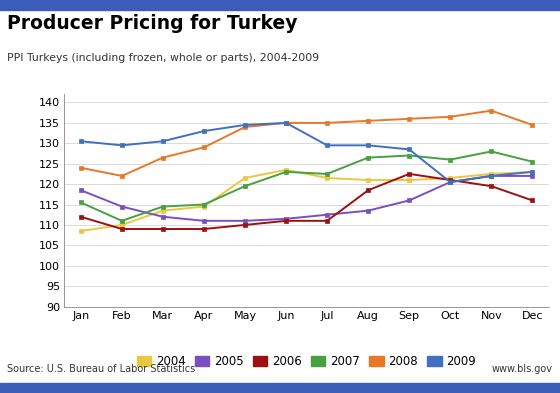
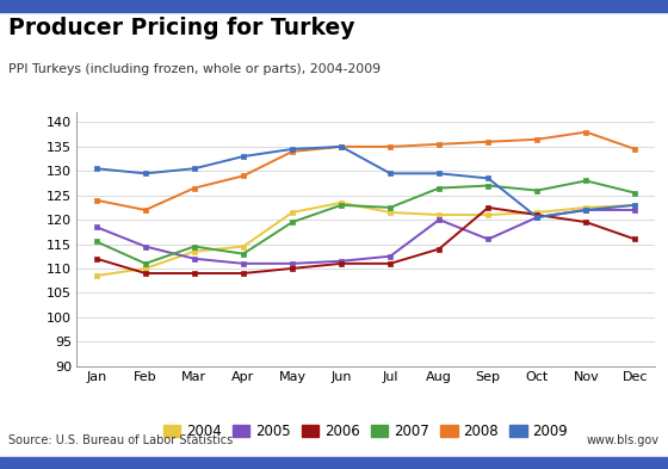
2007/Apr: 115.0 -> 113.0
2005/Aug: 113.5 -> 120.0
2006/Aug: 118.5 -> 114.0
